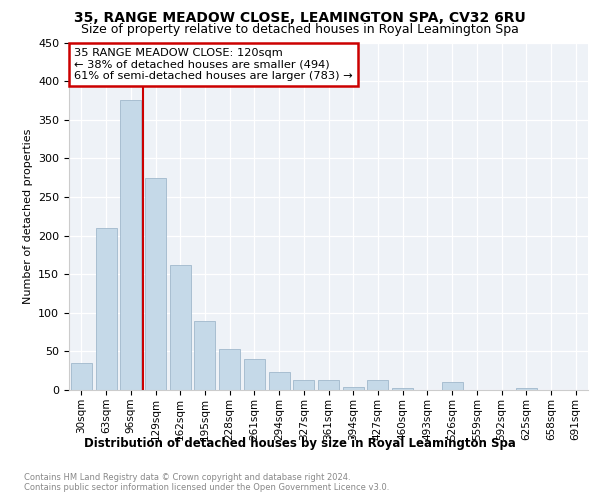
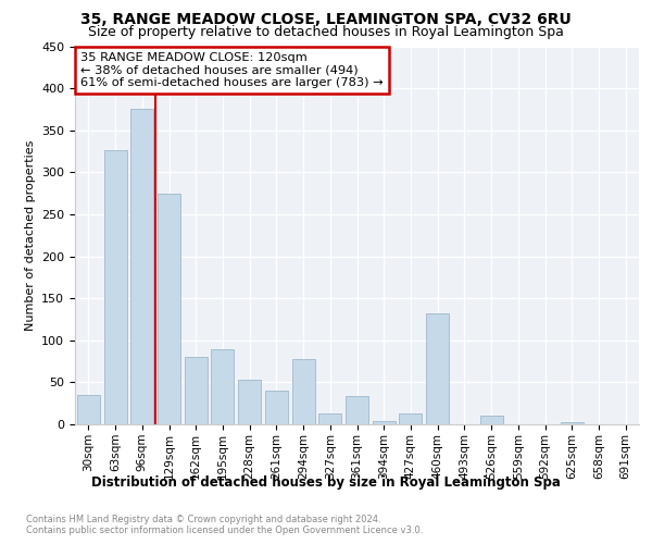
63sqm: 210 -> 326
162sqm: 162 -> 80
294sqm: 23 -> 78
361sqm: 13 -> 34
460sqm: 3 -> 132
